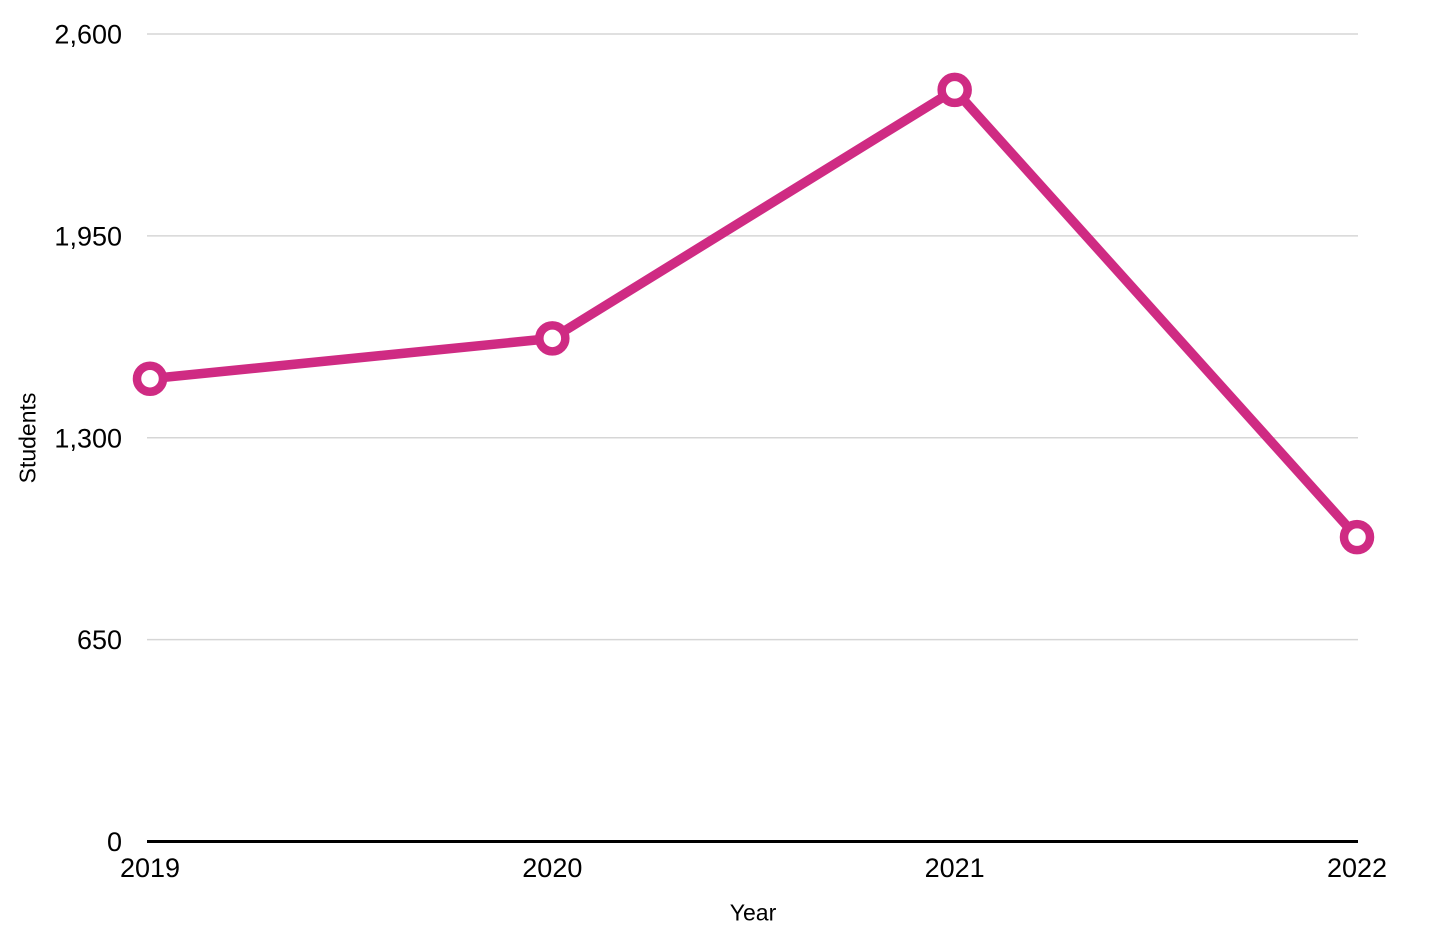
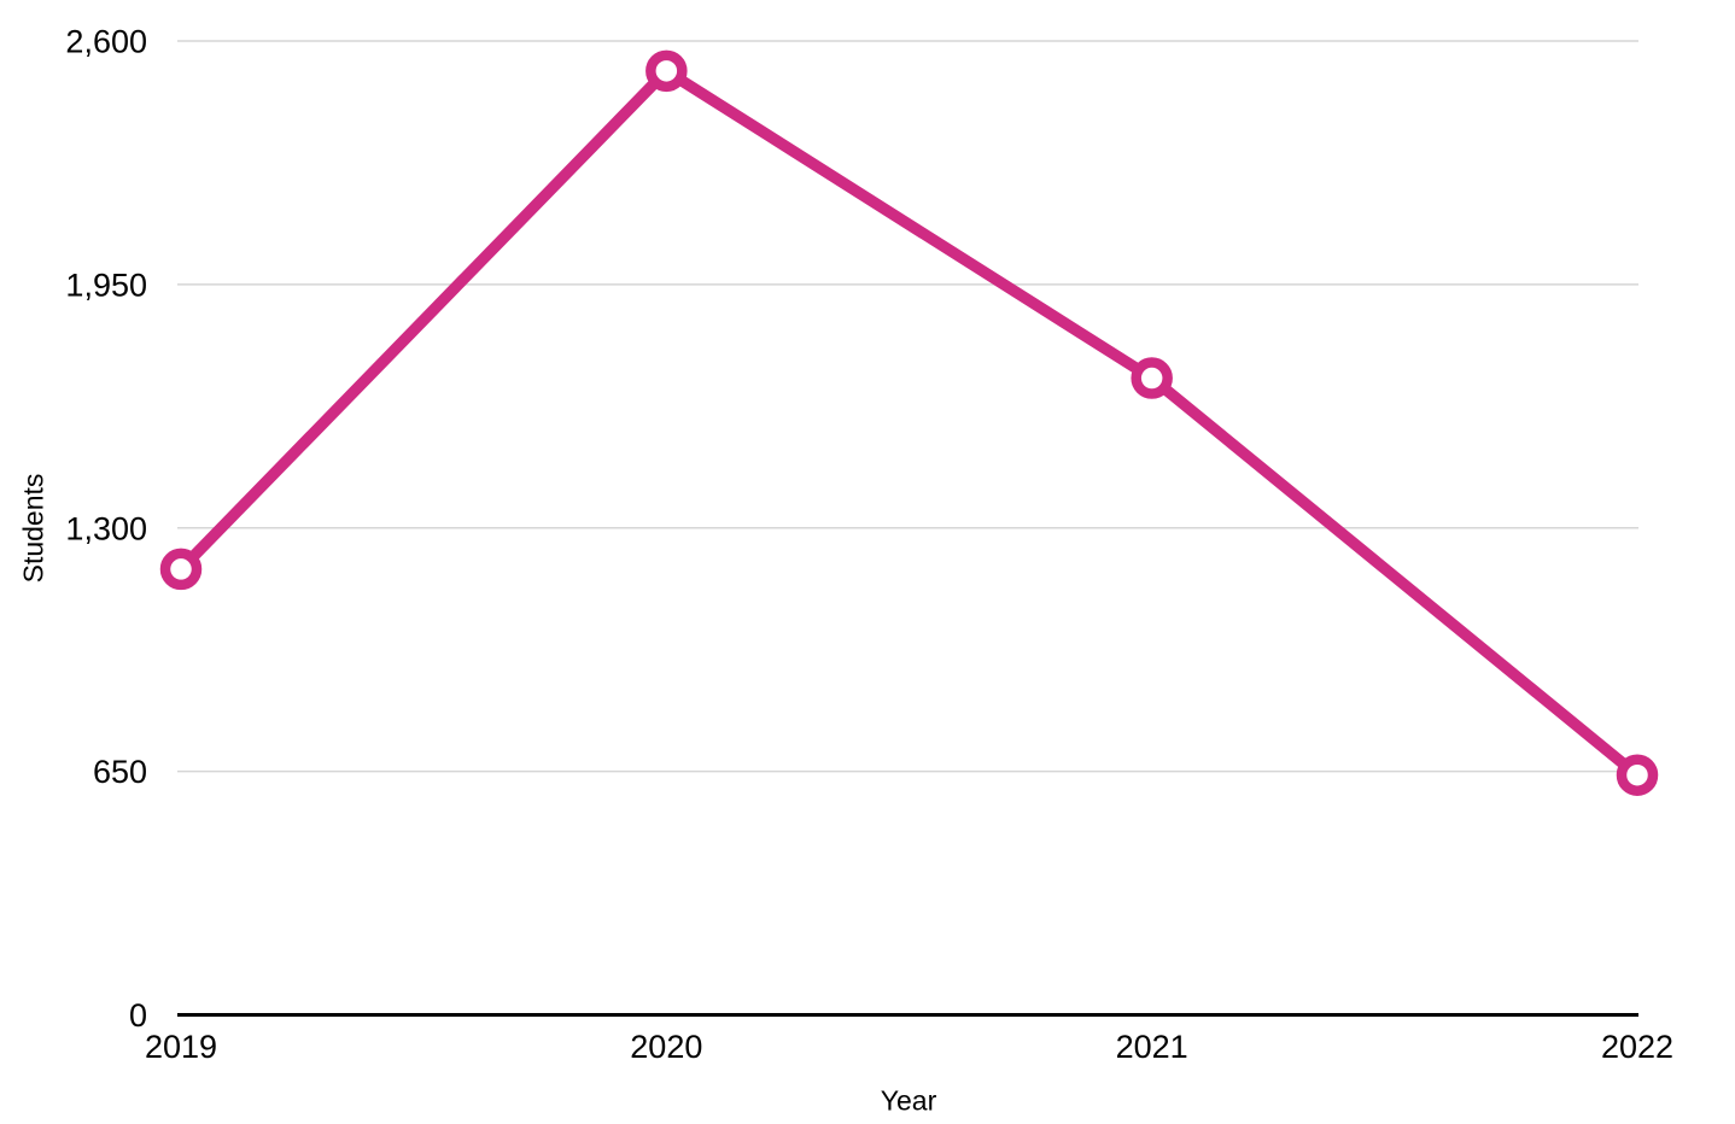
2019: 1490 -> 1190
2020: 1620 -> 2520
2021: 2420 -> 1700
2022: 980 -> 640
